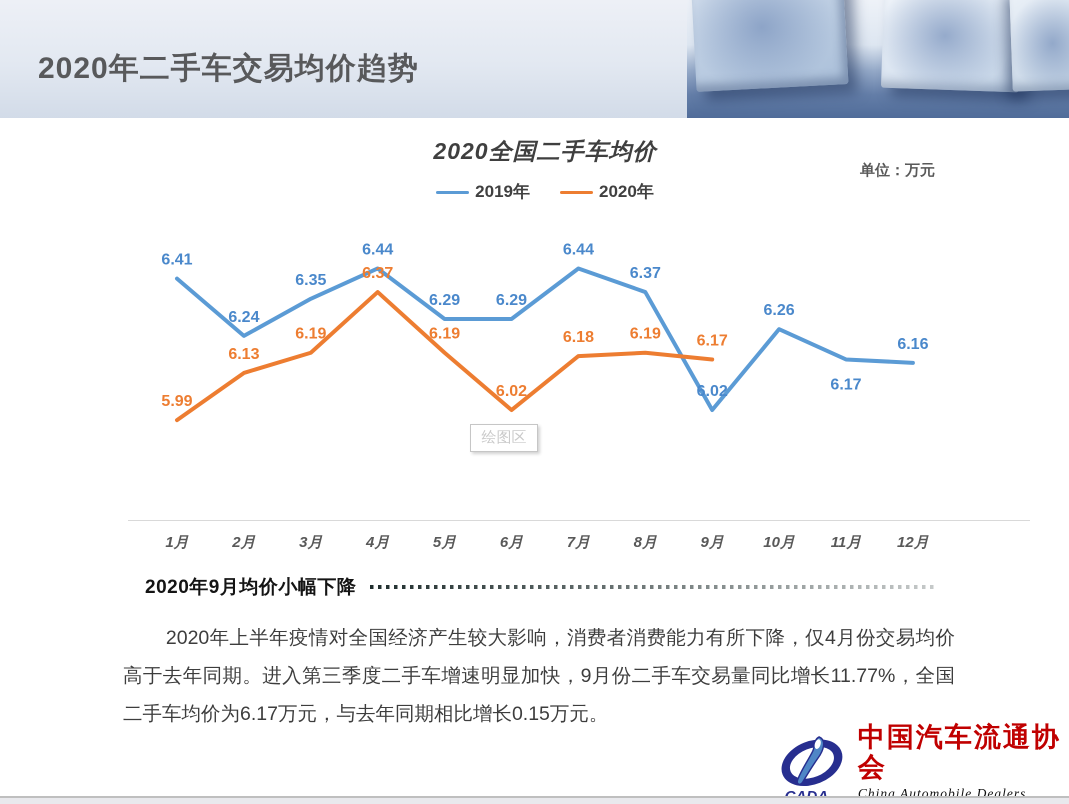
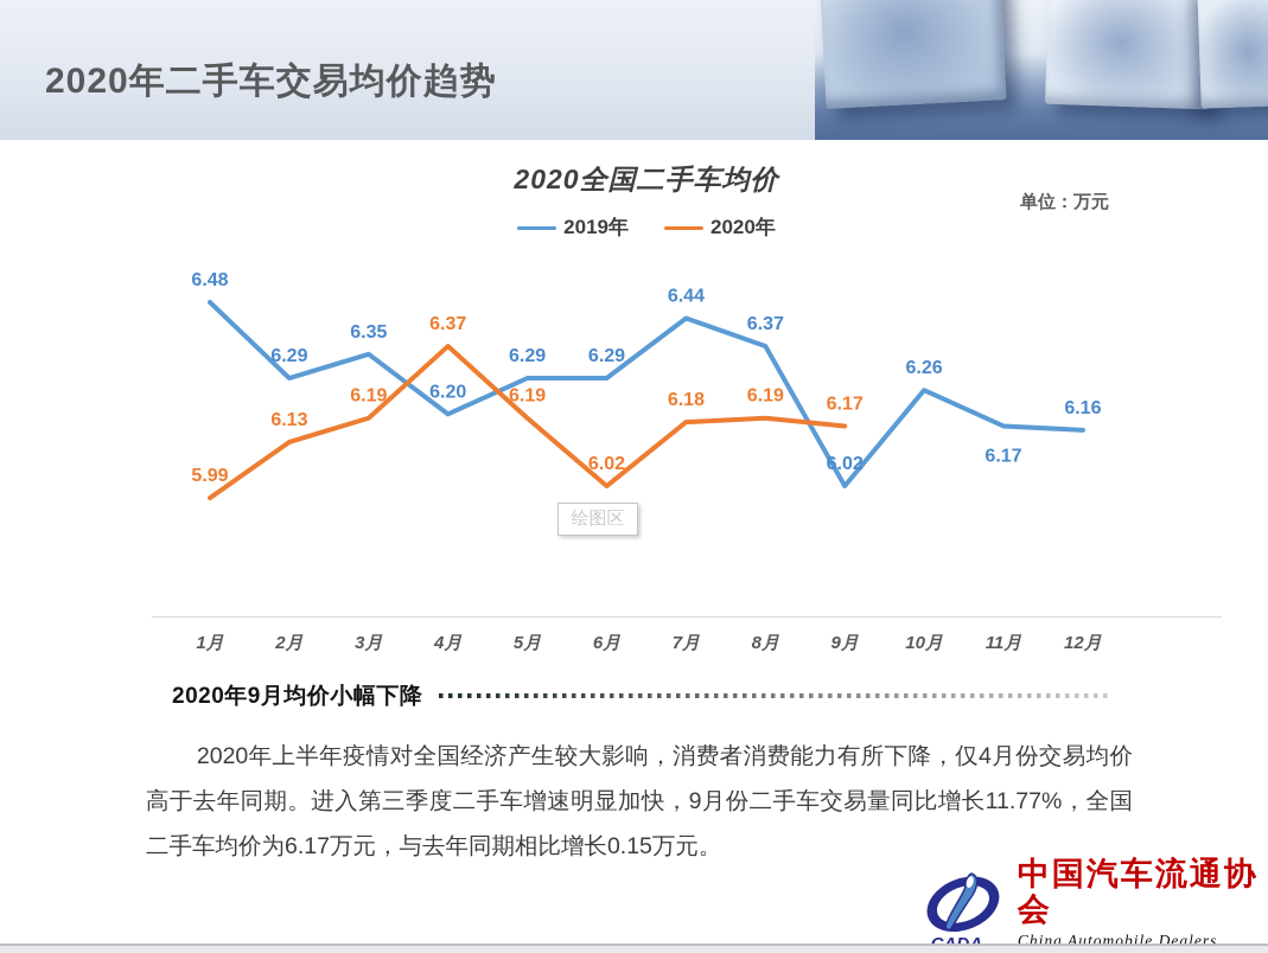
2019年/1月: 6.41 -> 6.48
2019年/2月: 6.24 -> 6.29
2019年/4月: 6.44 -> 6.20
